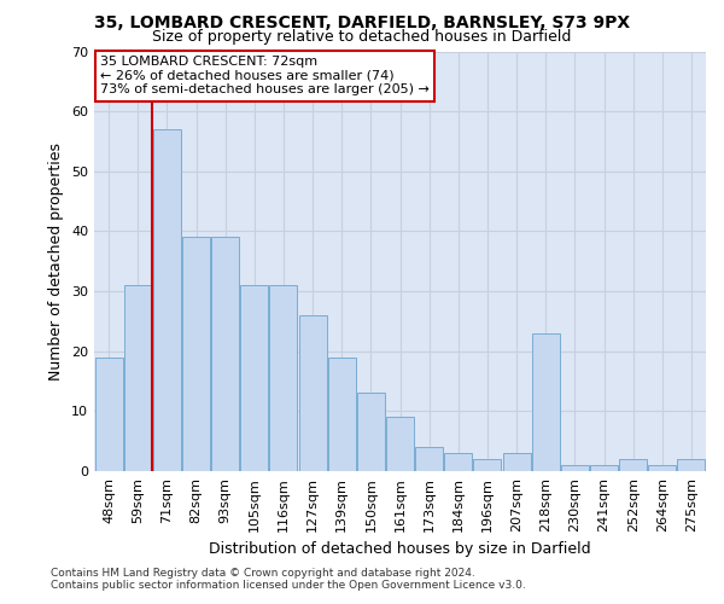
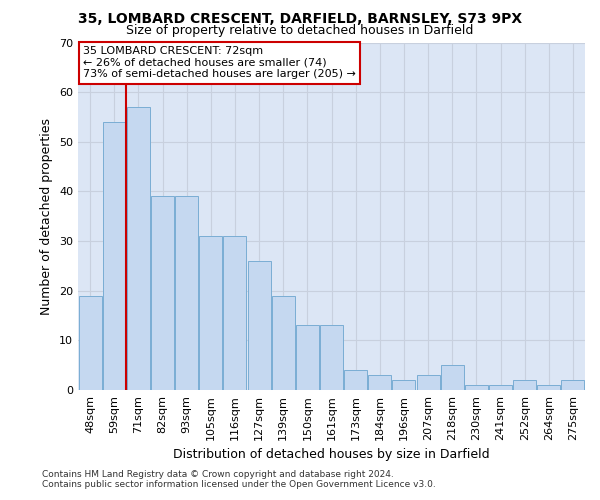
59sqm: 31 -> 54
161sqm: 9 -> 13
218sqm: 23 -> 5
